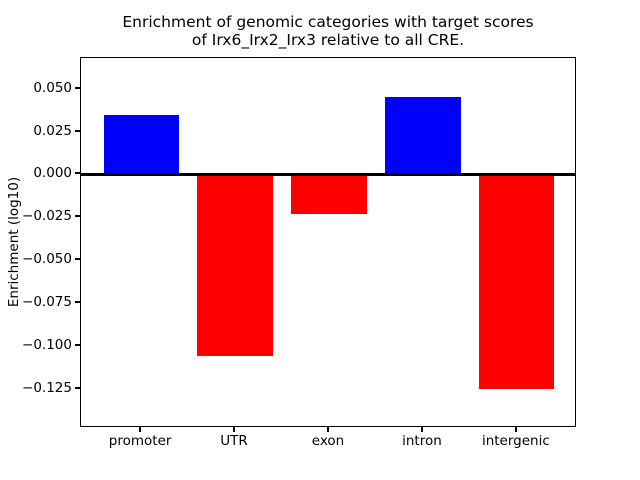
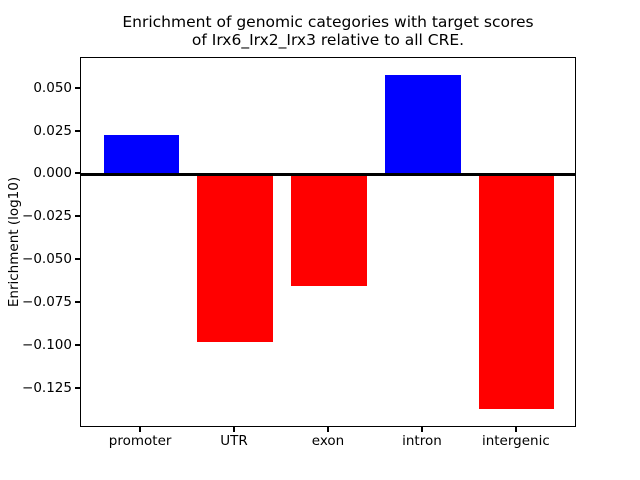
promoter: 0.035 -> 0.023
UTR: -0.106 -> -0.098
exon: -0.023 -> -0.065
intron: 0.045 -> 0.058
intergenic: -0.125 -> -0.137
